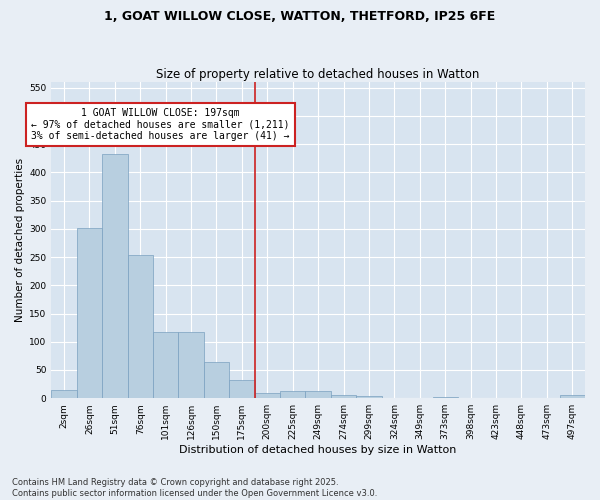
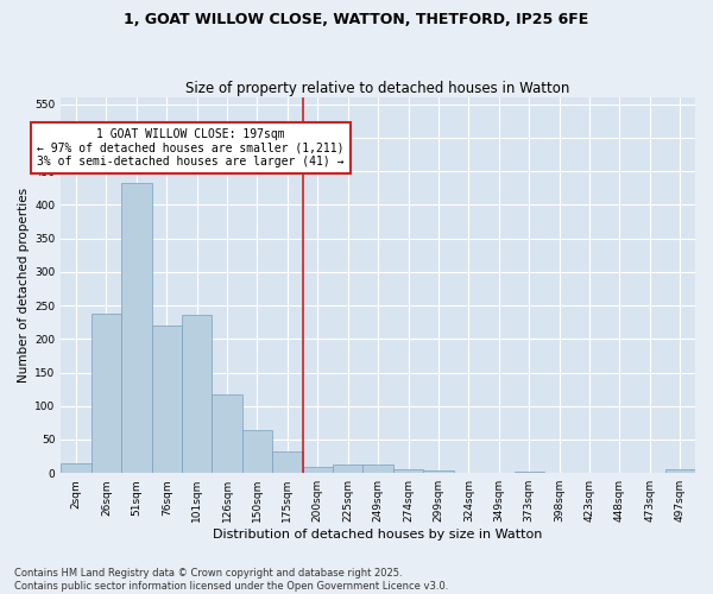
26sqm: 302 -> 238
76sqm: 253 -> 220
101sqm: 117 -> 236
